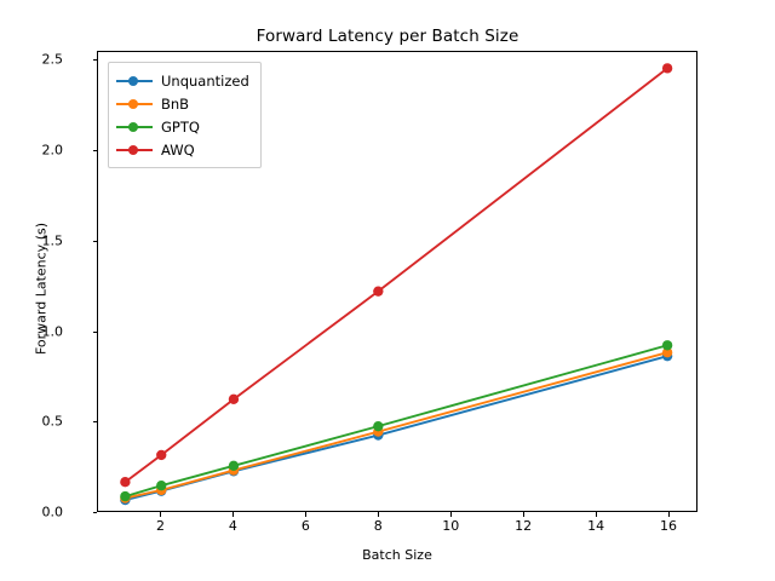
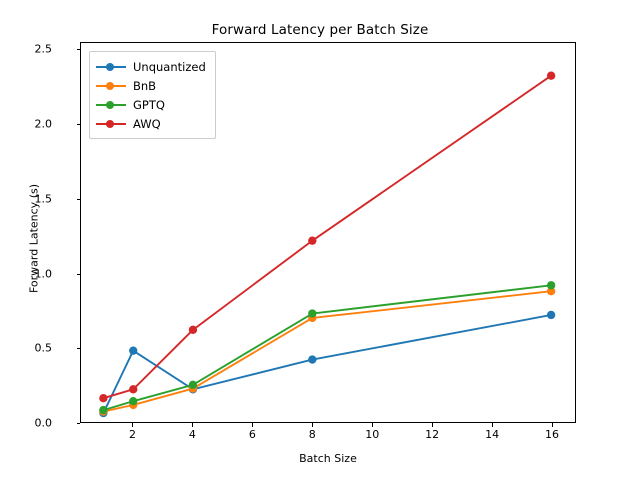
Unquantized/2: 0.11 -> 0.48
AWQ/2: 0.31 -> 0.22
BnB/8: 0.44 -> 0.70
GPTQ/8: 0.47 -> 0.73
Unquantized/16: 0.86 -> 0.72
AWQ/16: 2.46 -> 2.33
